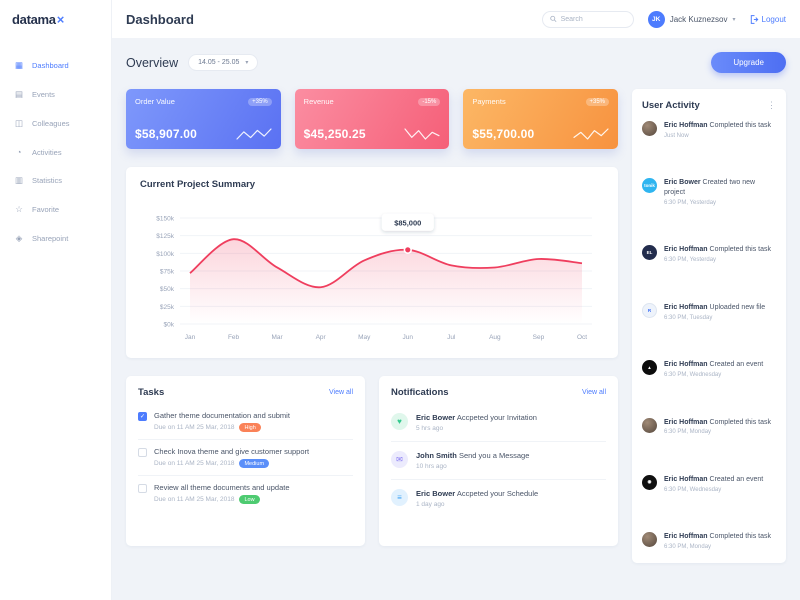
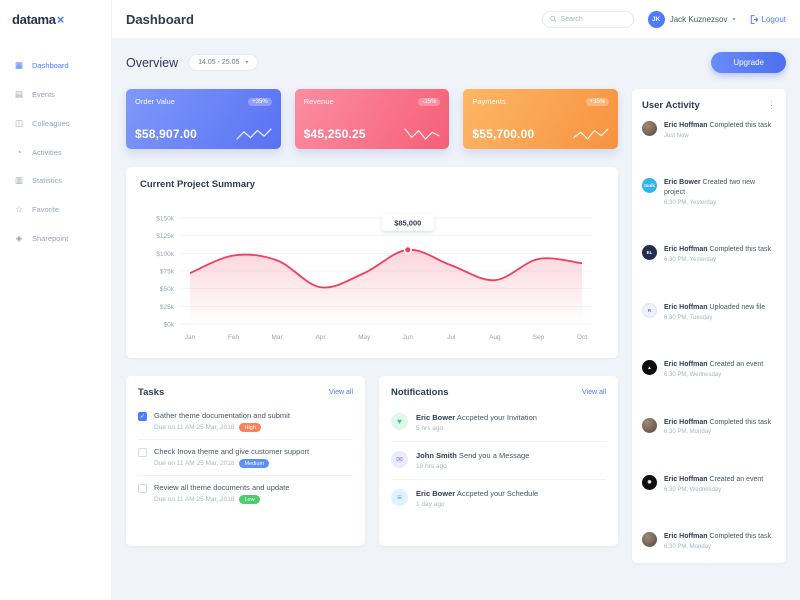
Feb: $120k -> $100k
Mar: $80k -> $90k
May: $90k -> $70k
Aug: $80k -> $60k
